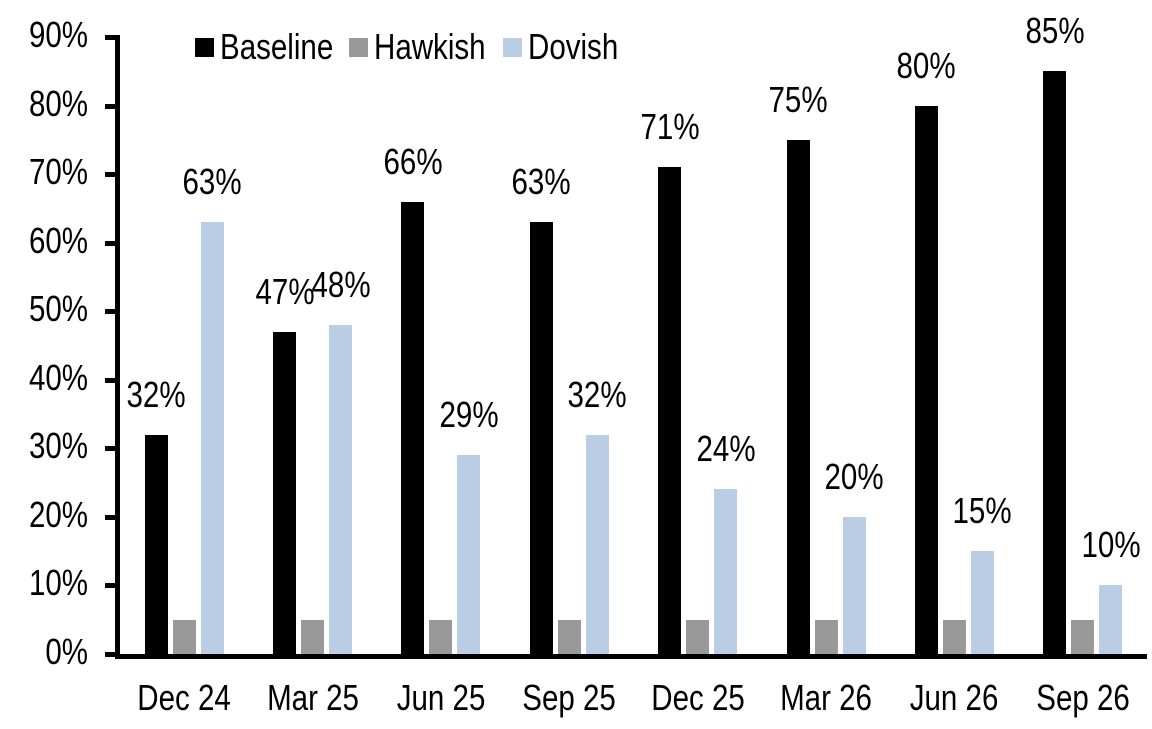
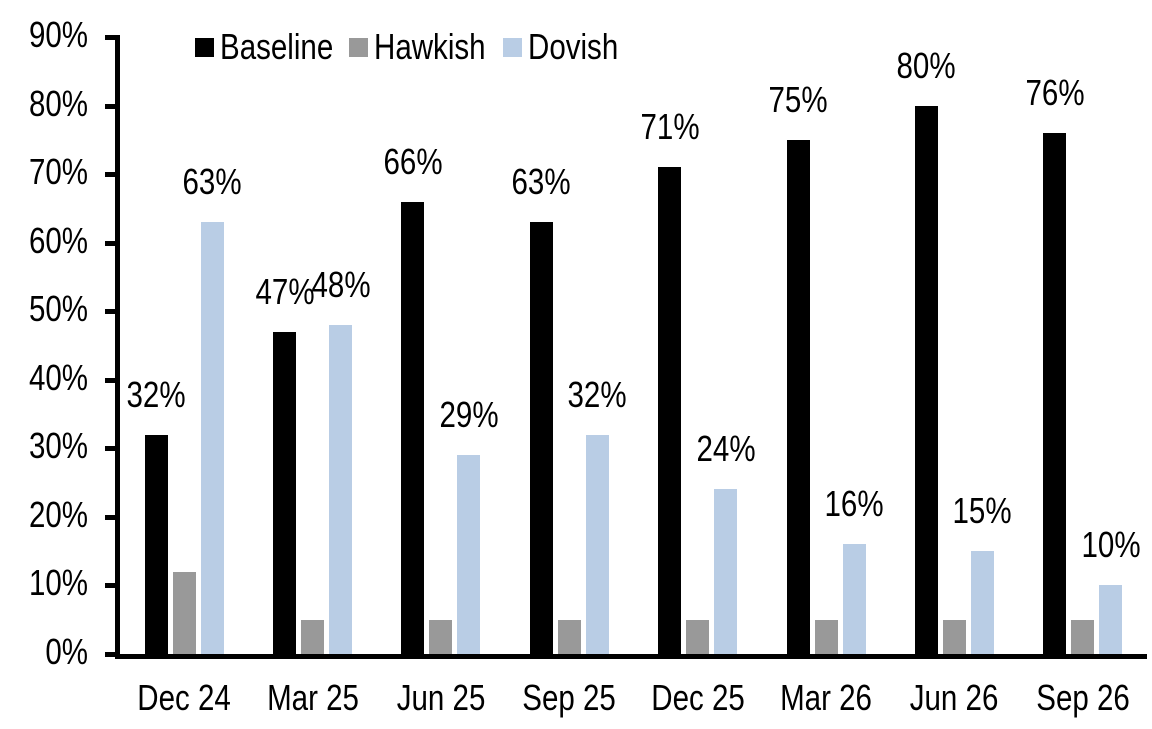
Hawkish/Dec 24: 5% -> 12%
Dovish/Mar 26: 20% -> 16%
Baseline/Sep 26: 85% -> 76%
